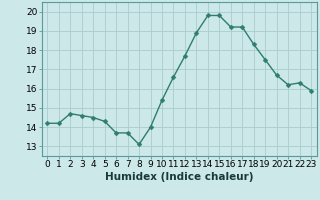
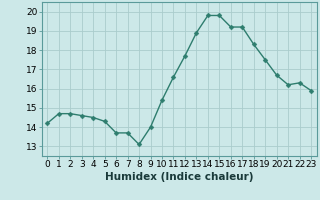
1: 14.2 -> 14.7
